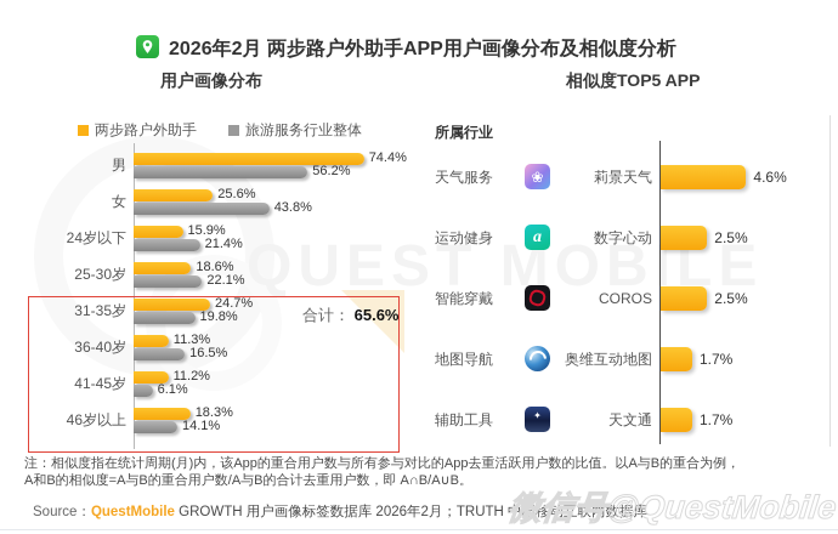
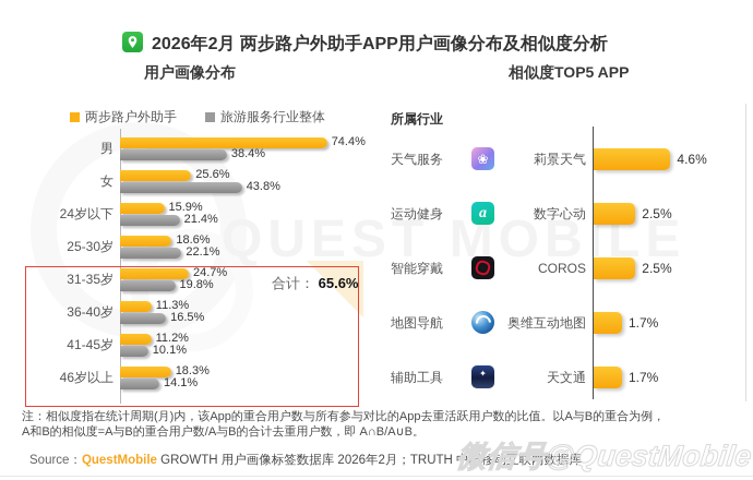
用户画像分布/旅游服务行业整体/男: 56.2% -> 38.4%
用户画像分布/旅游服务行业整体/41-45岁: 6.1% -> 10.1%
